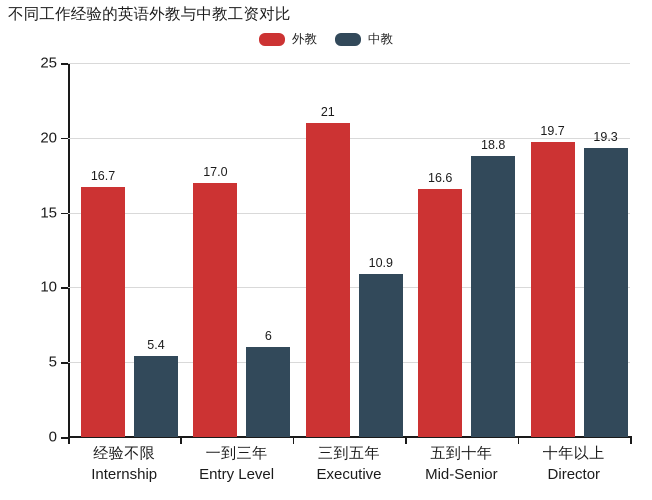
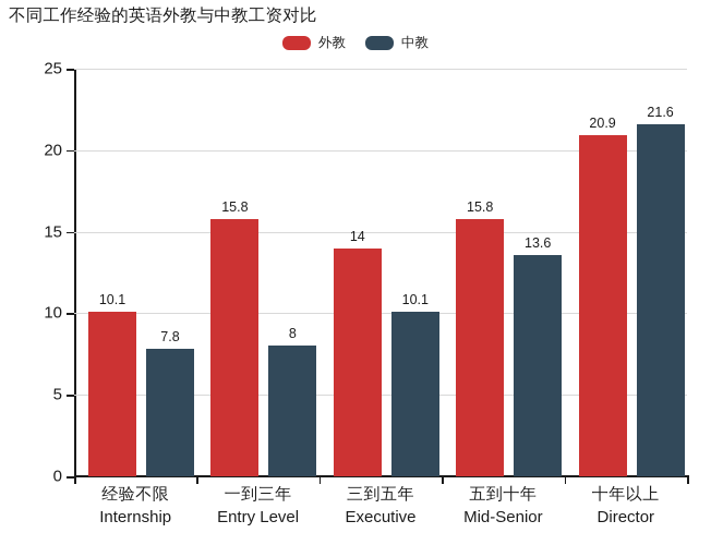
外教/经验不限 Internship: 16.7 -> 10.1
中教/经验不限 Internship: 5.4 -> 7.8
外教/一到三年 Entry Level: 17.0 -> 15.8
中教/一到三年 Entry Level: 6 -> 8
外教/三到五年 Executive: 21 -> 14
中教/三到五年 Executive: 10.9 -> 10.1
外教/五到十年 Mid-Senior: 16.6 -> 15.8
中教/五到十年 Mid-Senior: 18.8 -> 13.6
外教/十年以上 Director: 19.7 -> 20.9
中教/十年以上 Director: 19.3 -> 21.6
